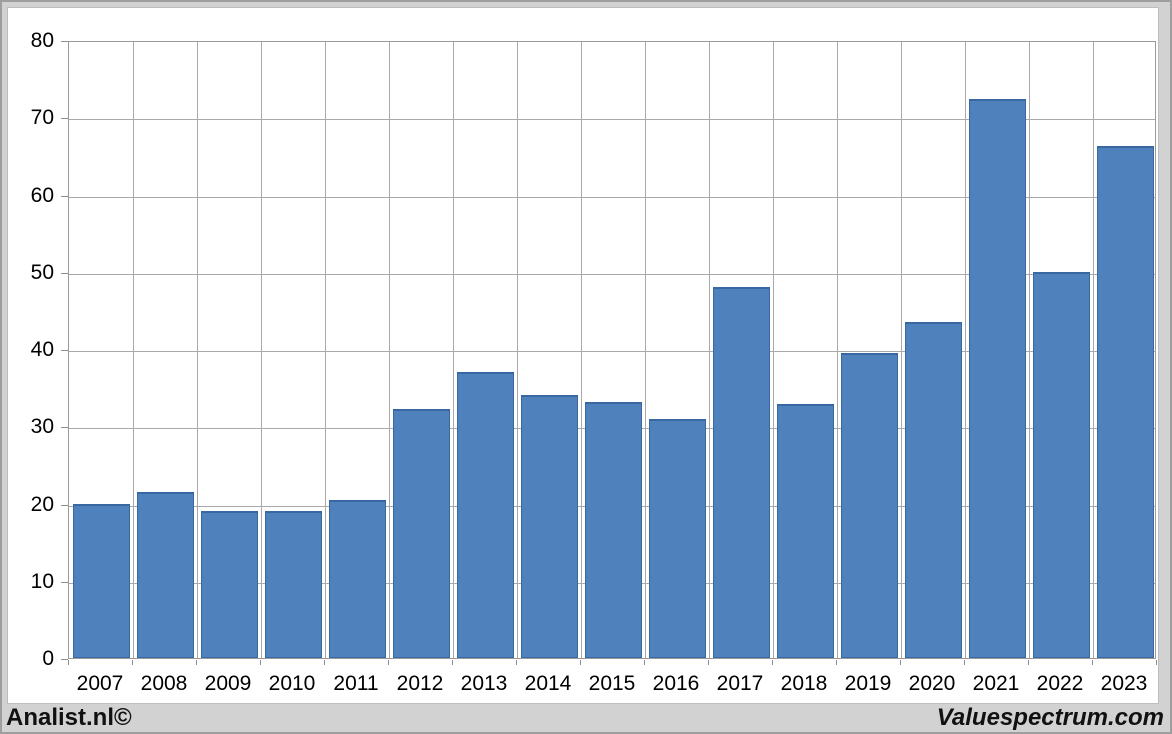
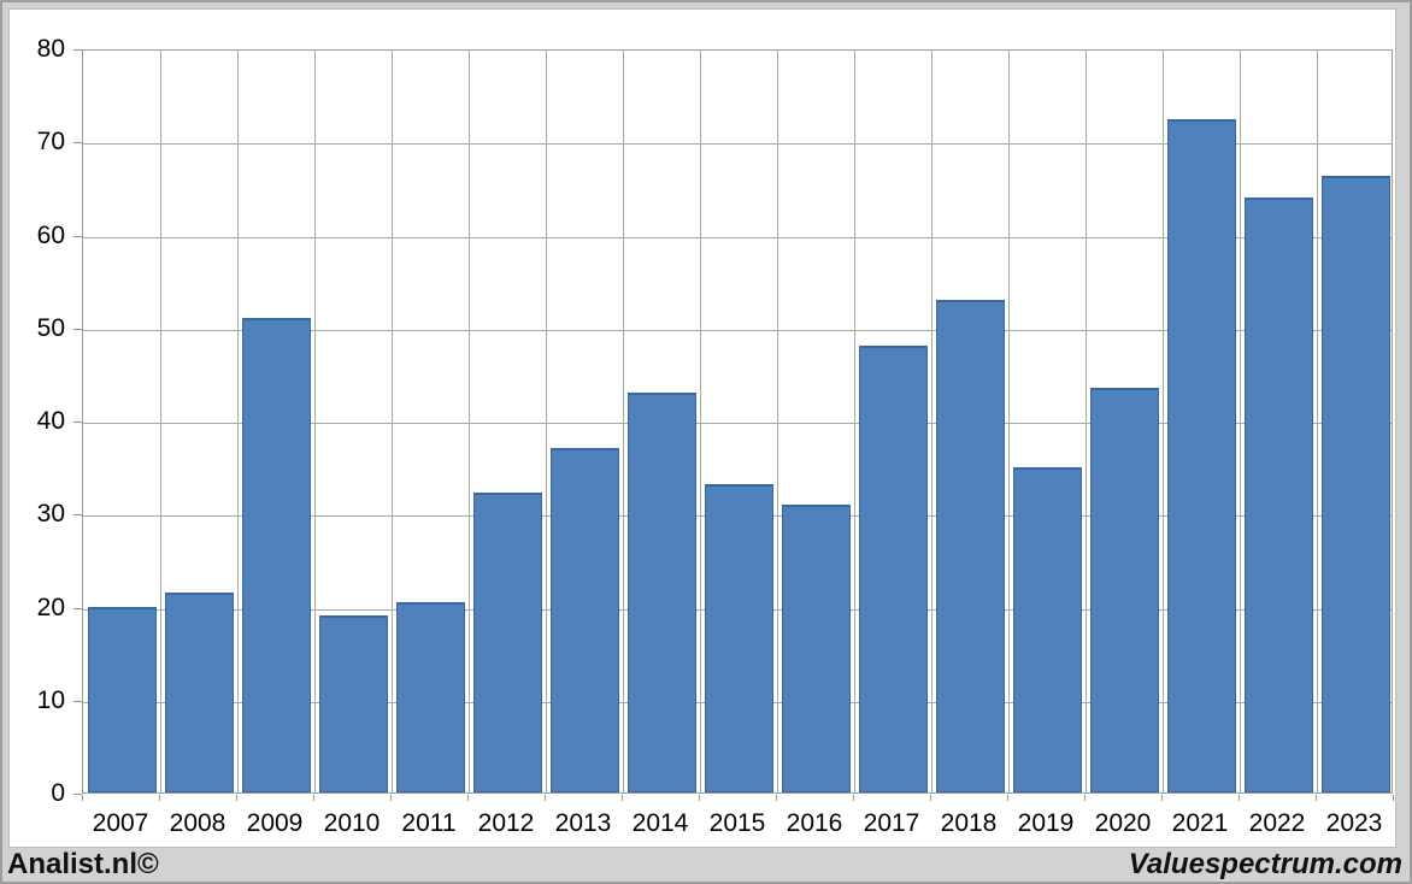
2009: 19 -> 51
2014: 34 -> 43
2018: 33 -> 53
2019: 40 -> 35
2022: 50 -> 64
